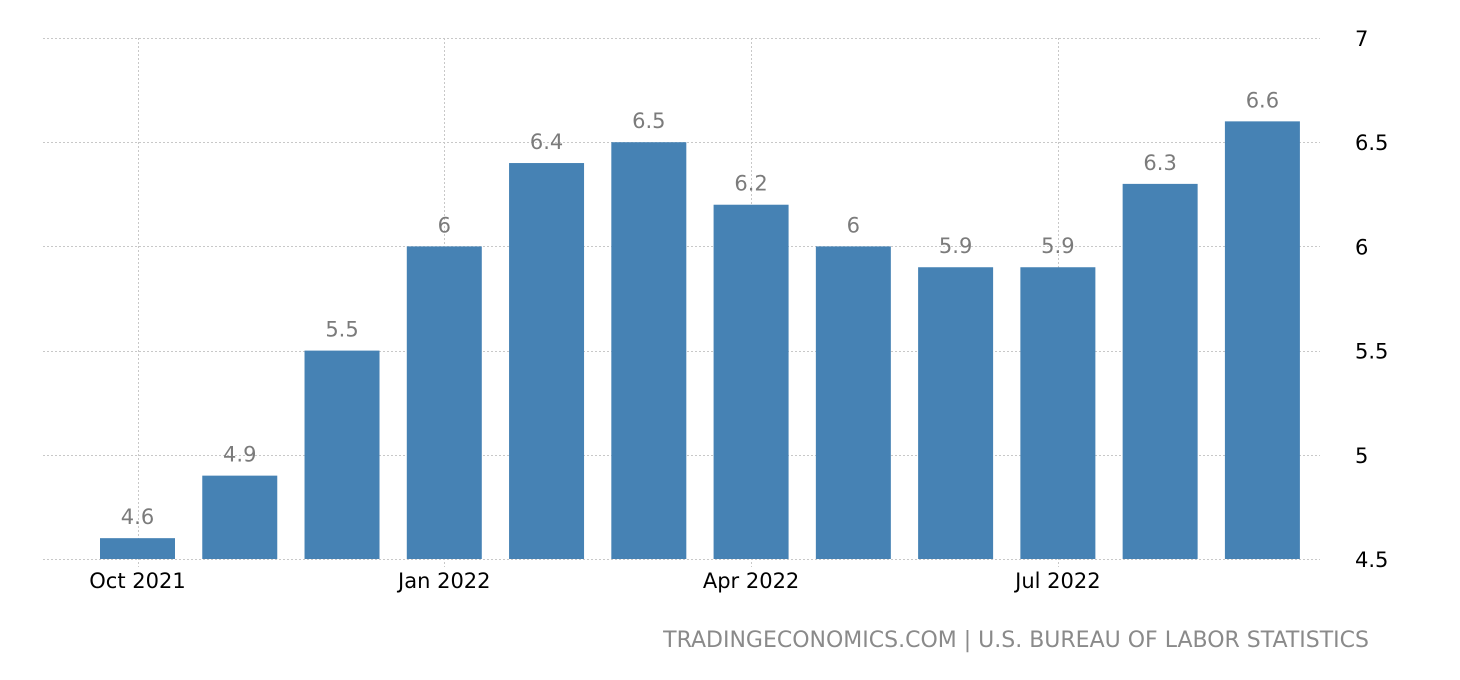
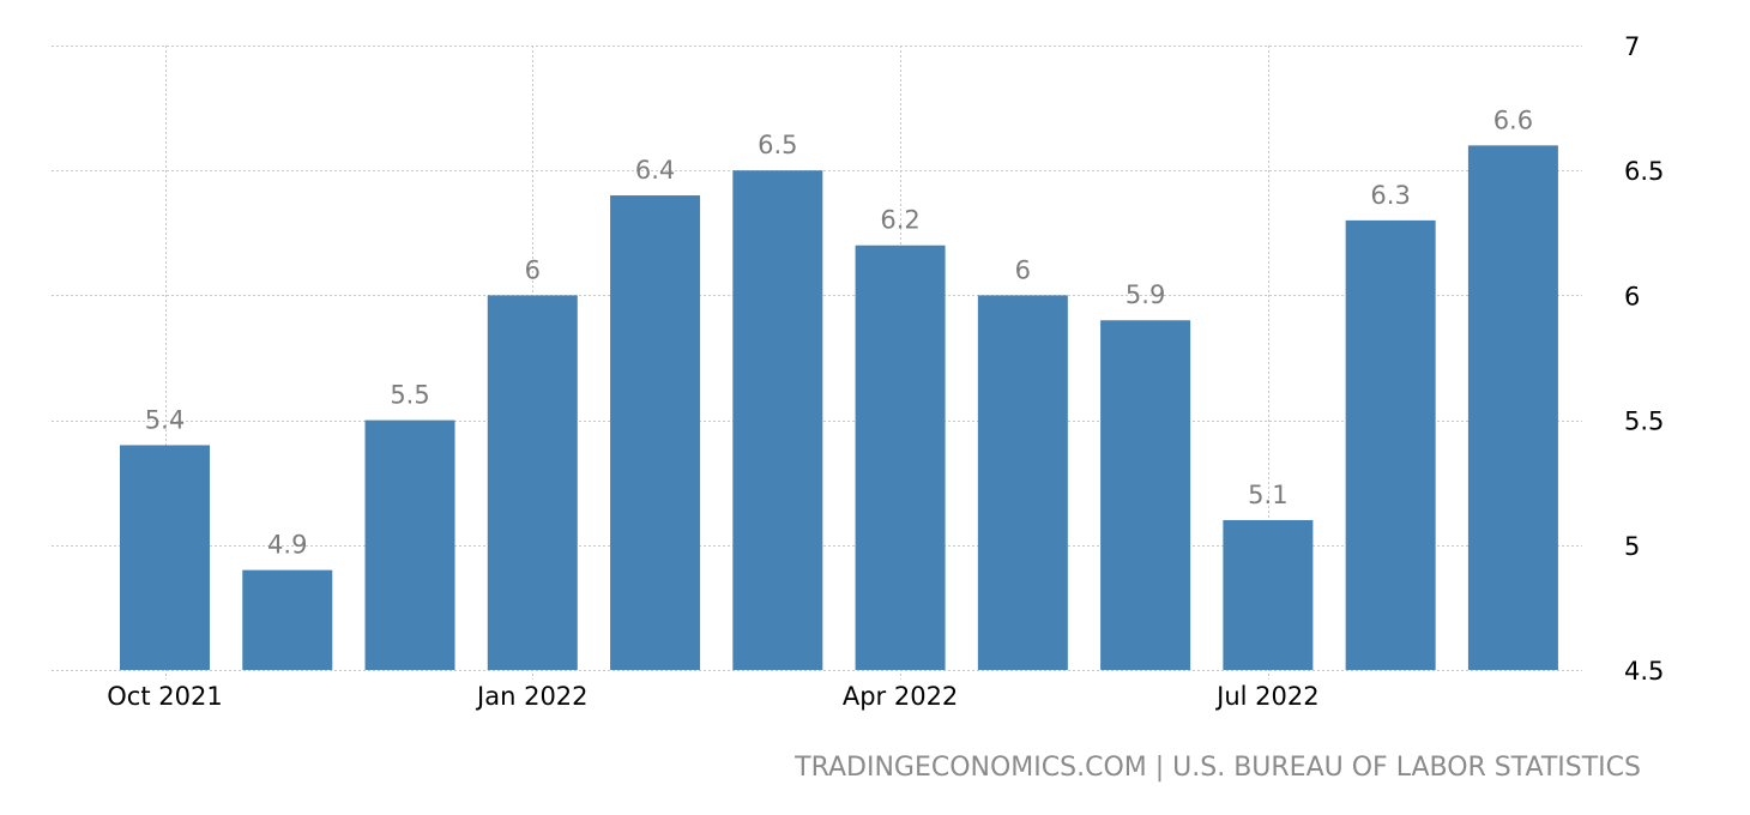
Oct 2021: 4.6 -> 5.4
Jul 2022: 5.9 -> 5.1
